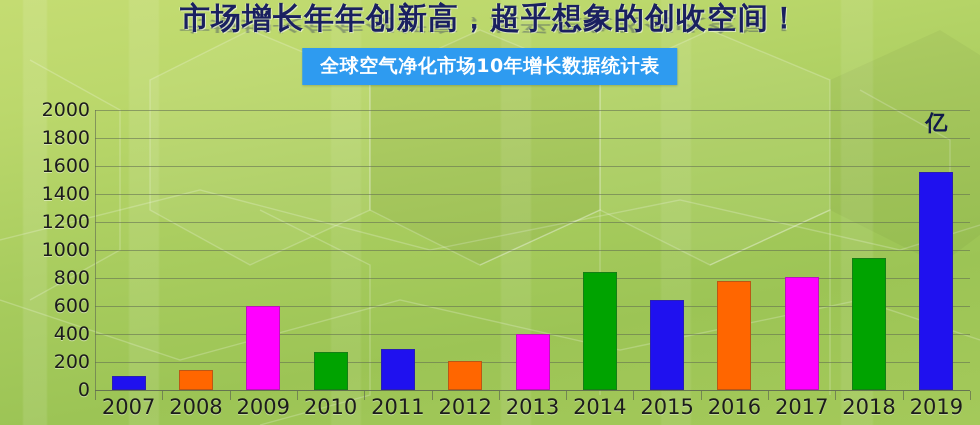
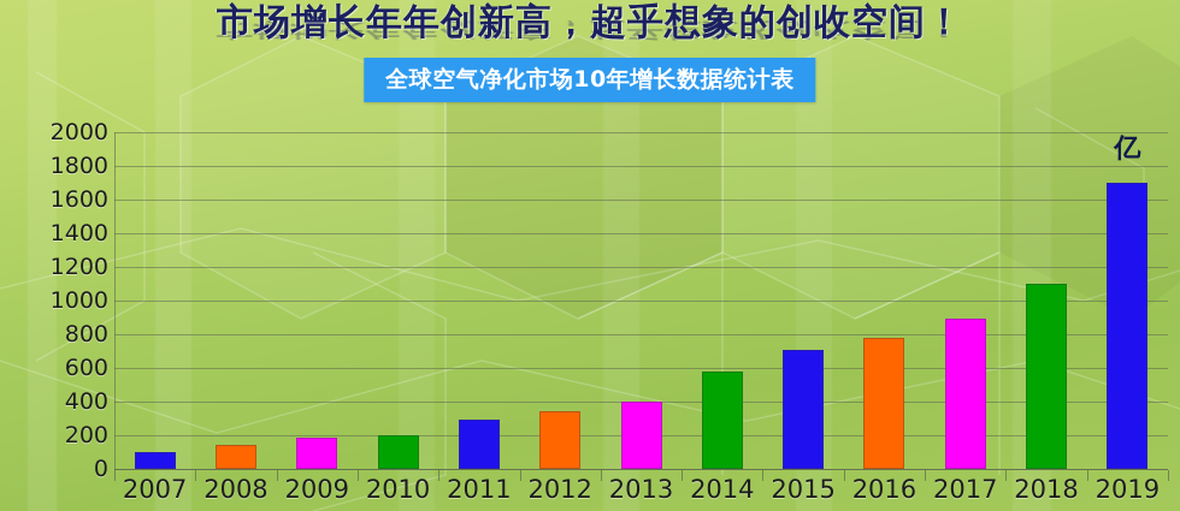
2009: 600 -> 180
2010: 270 -> 200
2012: 210 -> 340
2014: 840 -> 580
2015: 640 -> 710
2017: 810 -> 890
2018: 940 -> 1100
2019: 1560 -> 1700
